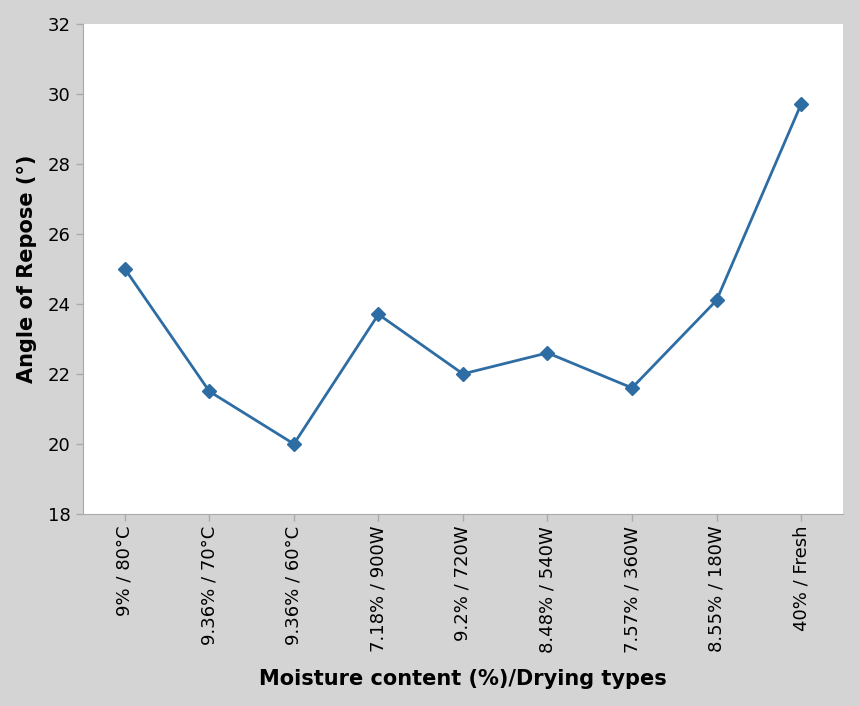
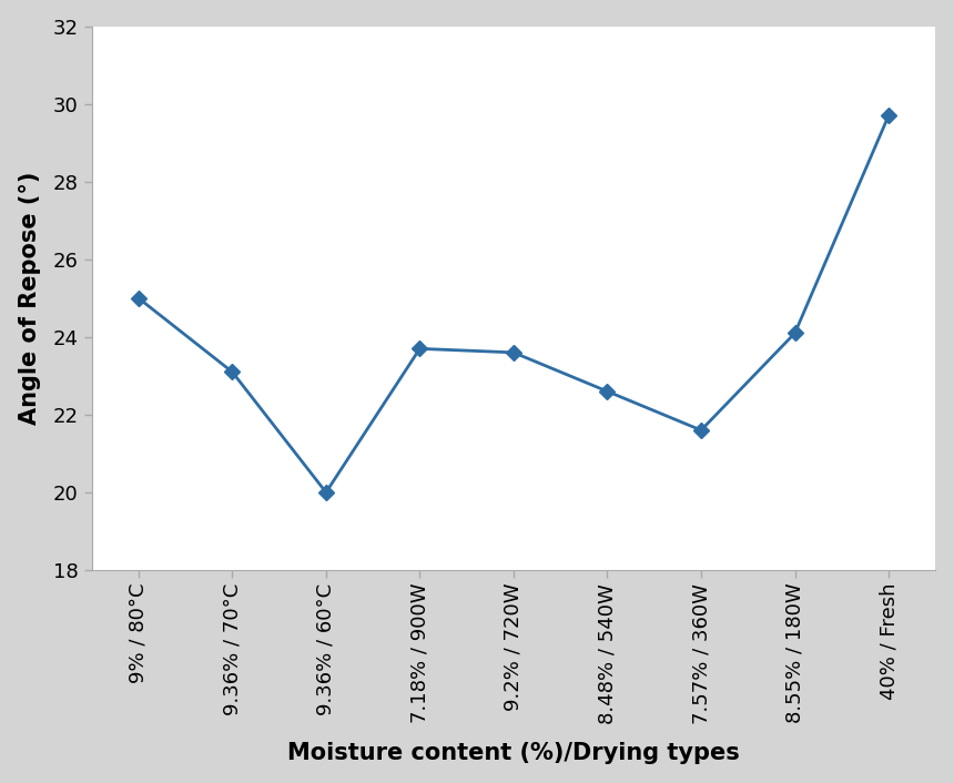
9.36% / 70°C: 21.5 -> 23.1
9.2% / 720W: 22.0 -> 23.6
